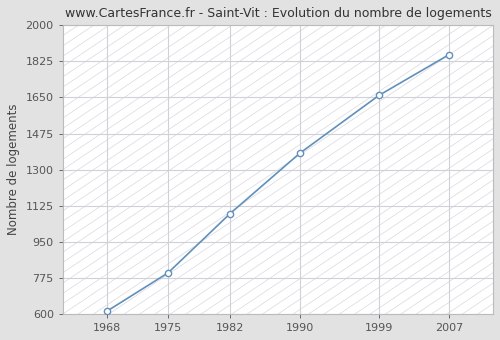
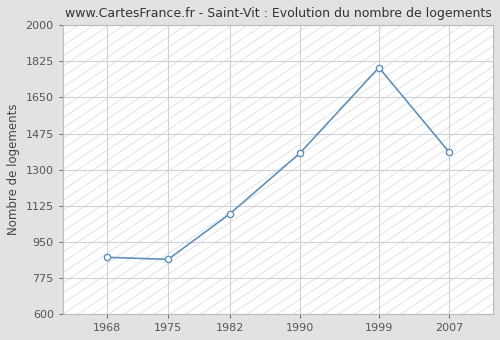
1968: 613 -> 875
1975: 800 -> 865
1999: 1660 -> 1795
2007: 1858 -> 1385
